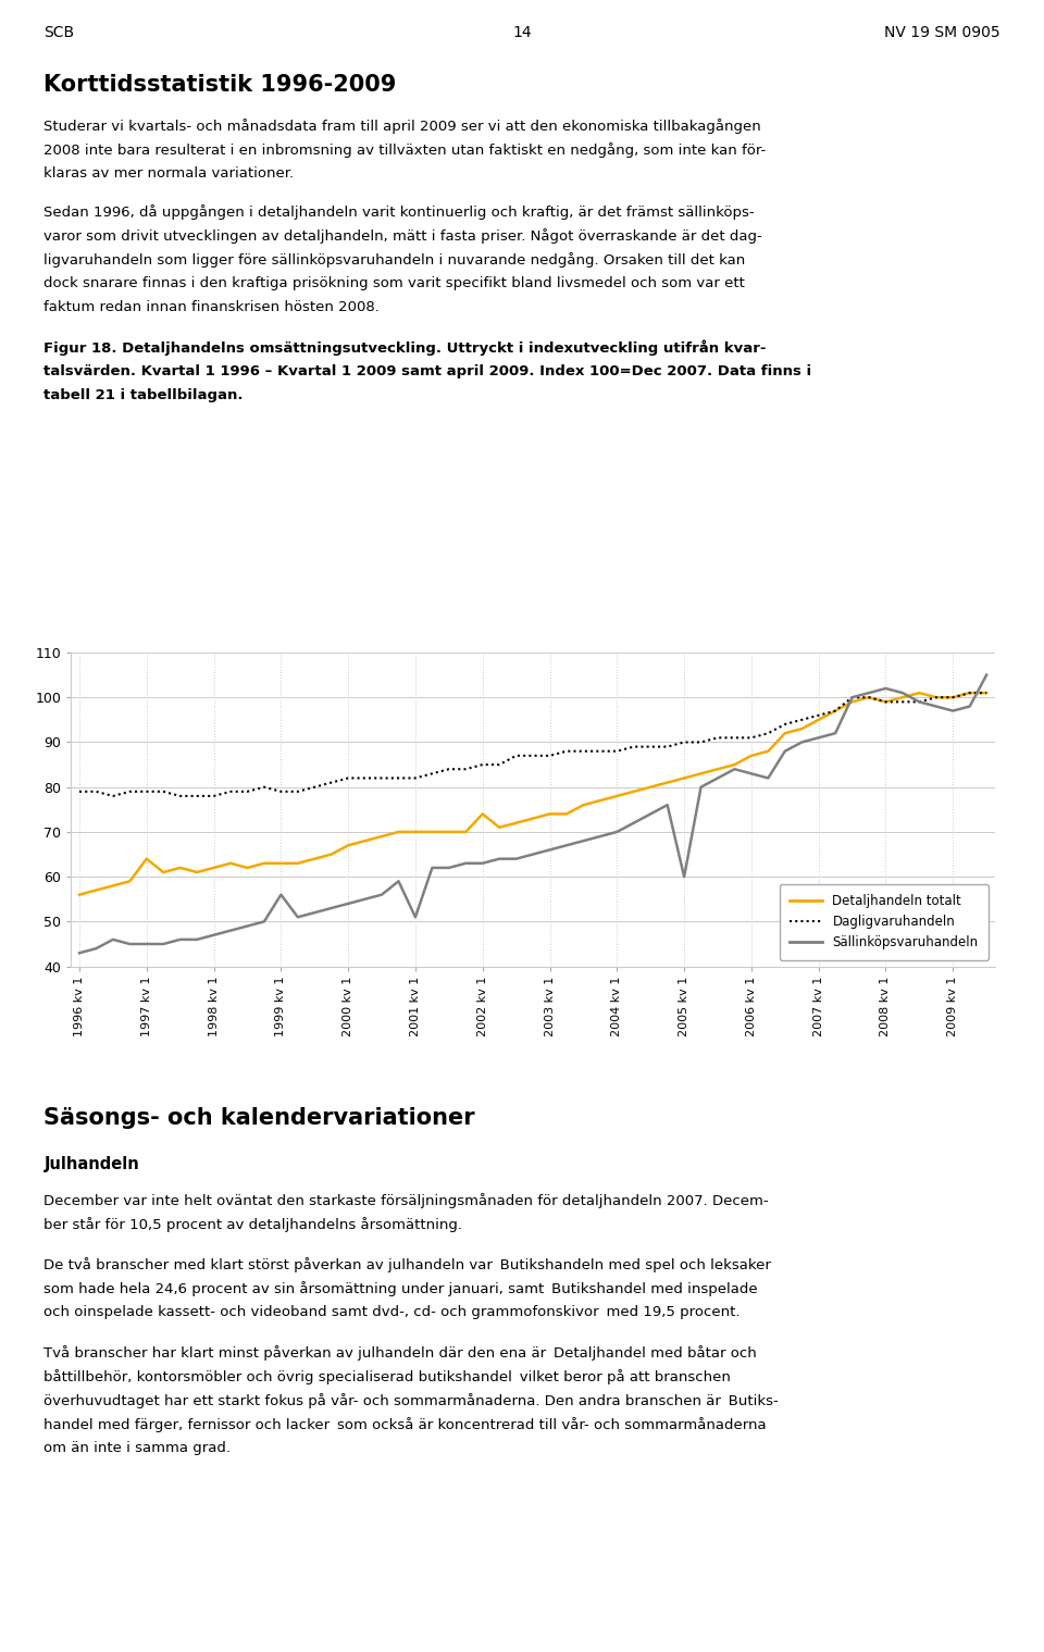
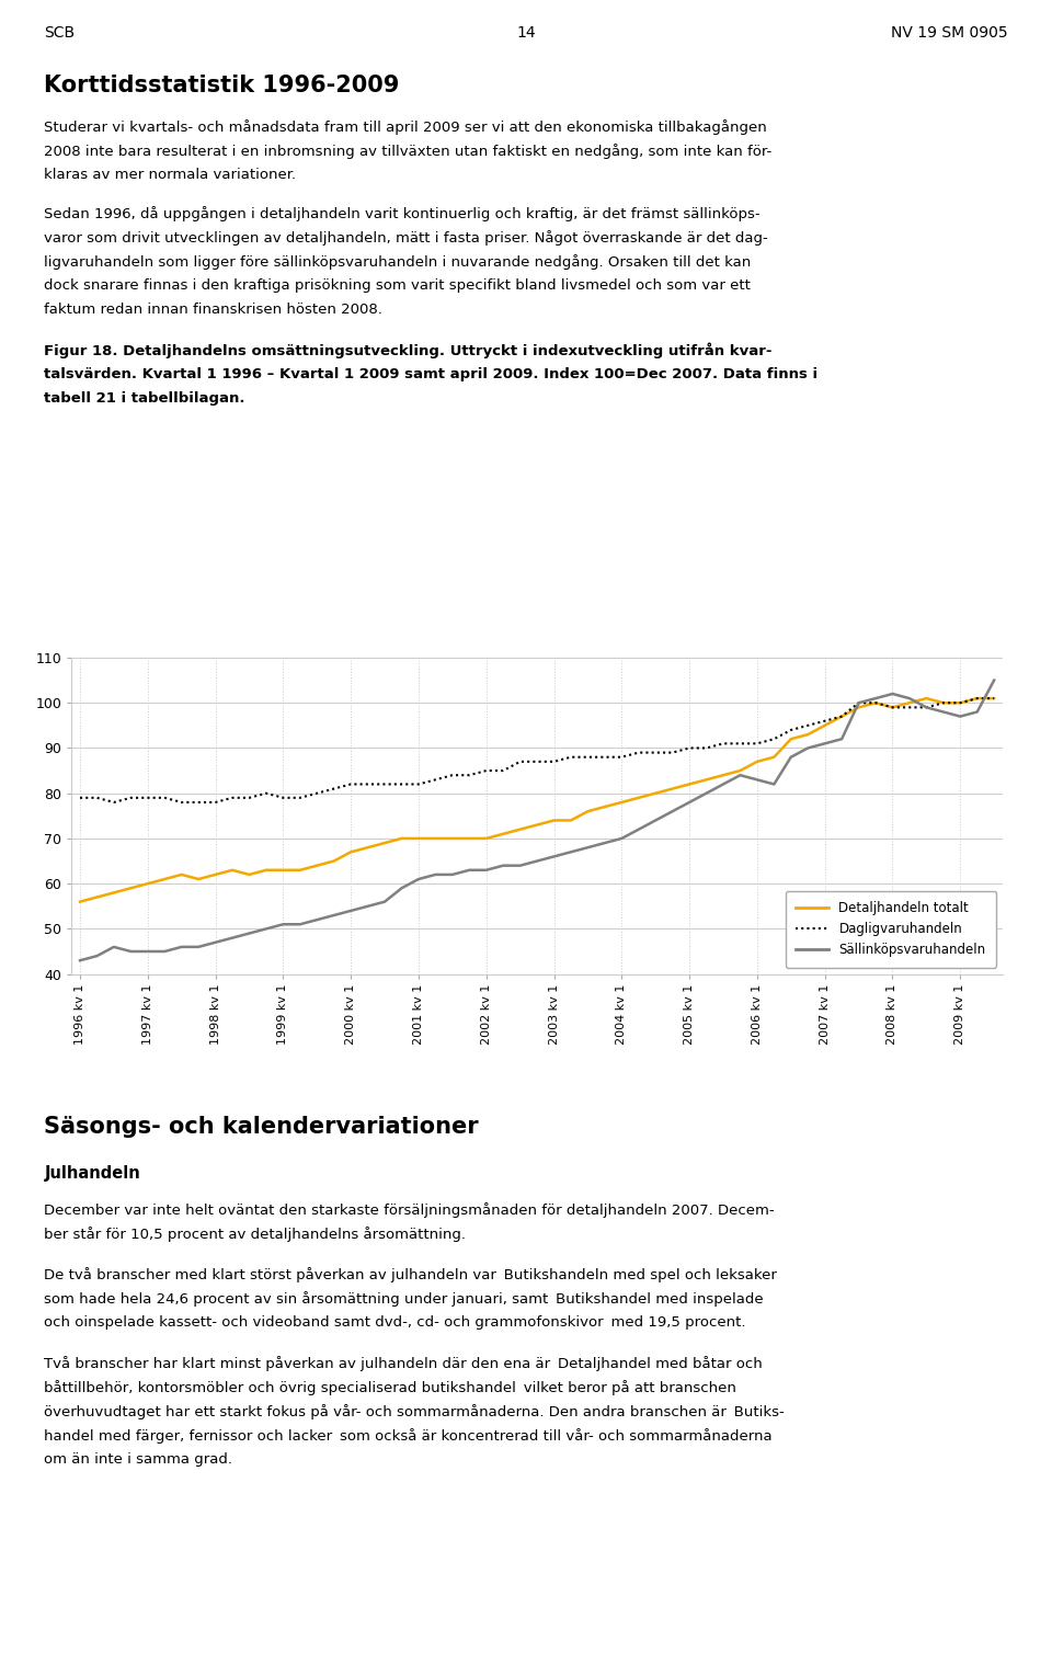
Detaljhandeln totalt/1997 kv 1: 64 -> 60
Sällinköpsvaruhandeln/1999 kv 1: 56 -> 51
Sällinköpsvaruhandeln/2001 kv 1: 51 -> 61
Detaljhandeln totalt/2002 kv 1: 74 -> 70
Sällinköpsvaruhandeln/2005 kv 1: 60 -> 78
